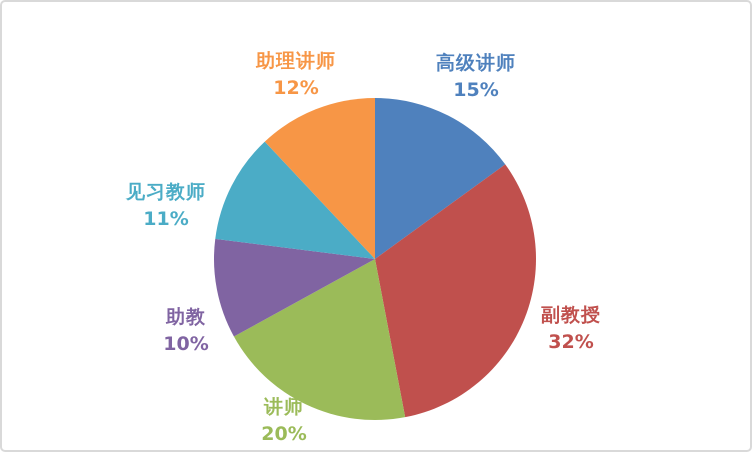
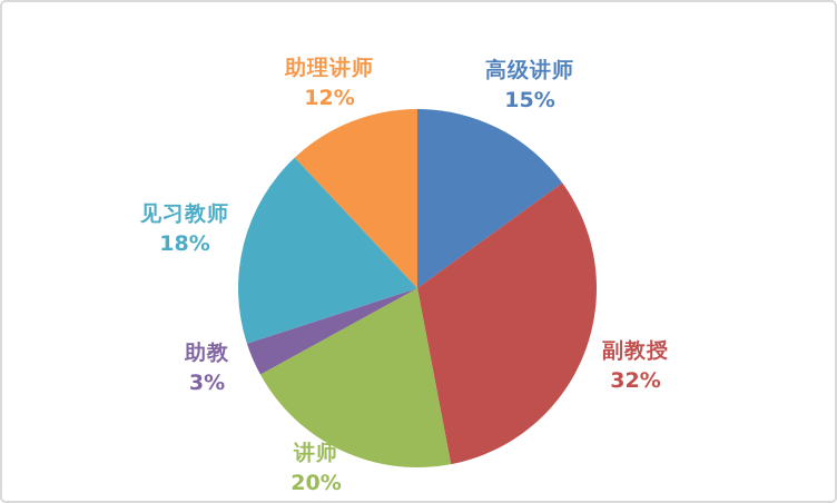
助教: 10% -> 3%
见习教师: 11% -> 18%
